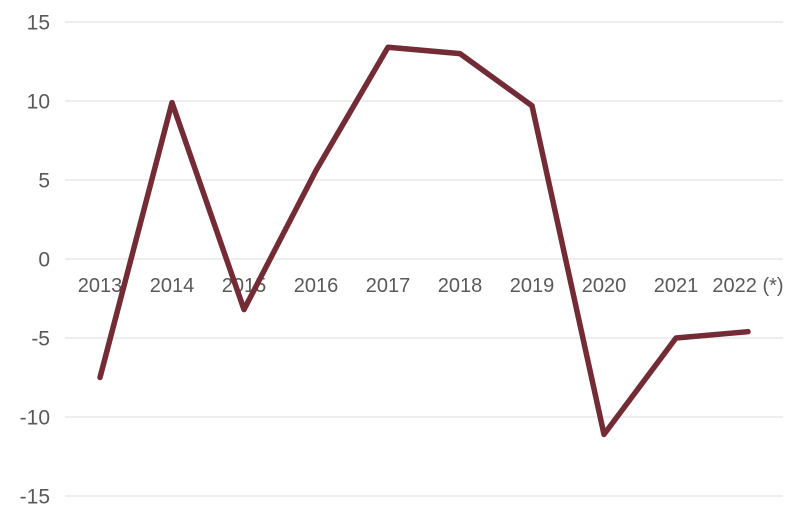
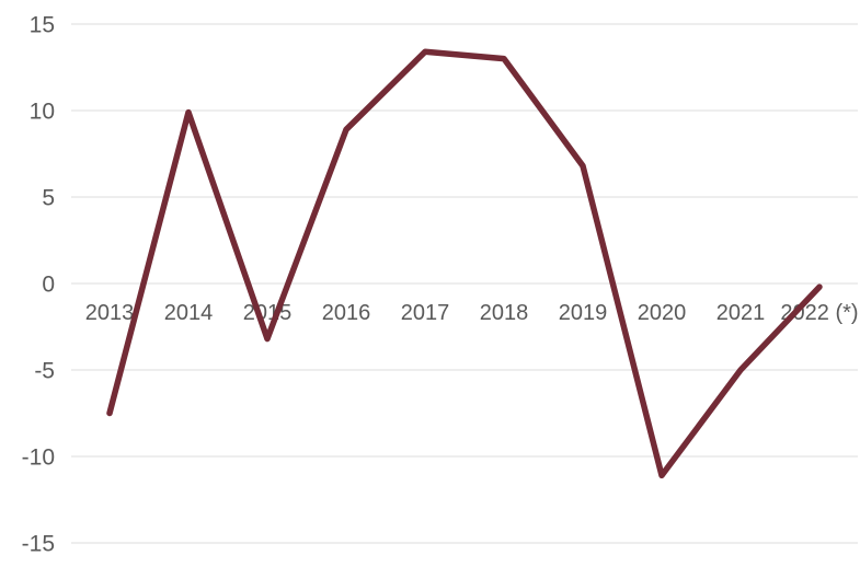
2016: 5.6 -> 8.9
2019: 9.7 -> 6.8
2022 (*): -4.6 -> -0.2
